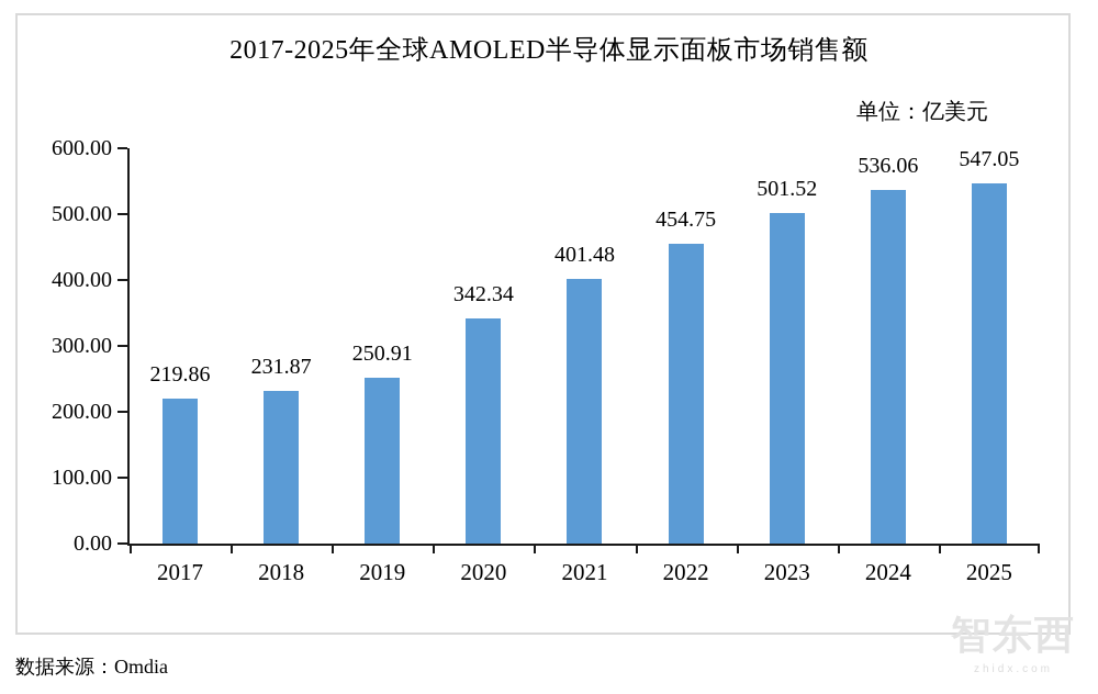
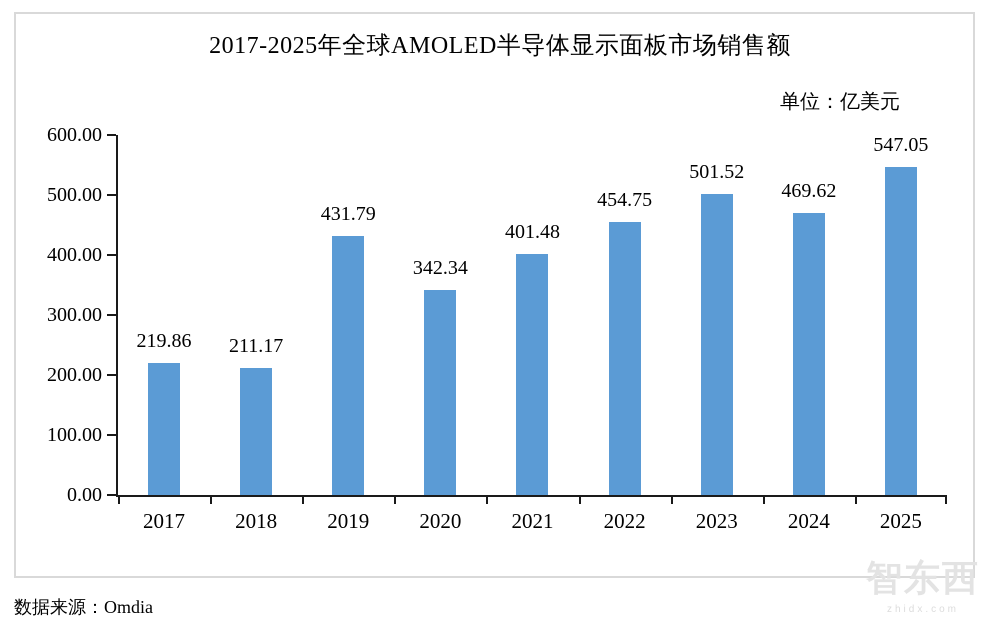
2018: 231.87 -> 211.17
2019: 250.91 -> 431.79
2024: 536.06 -> 469.62
